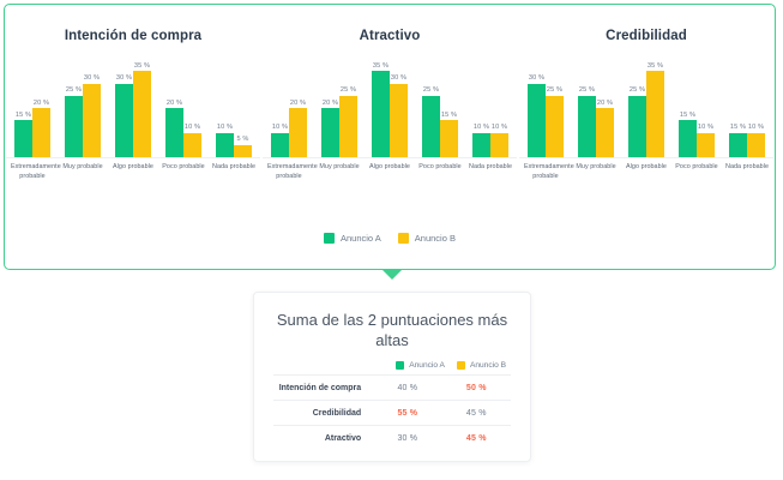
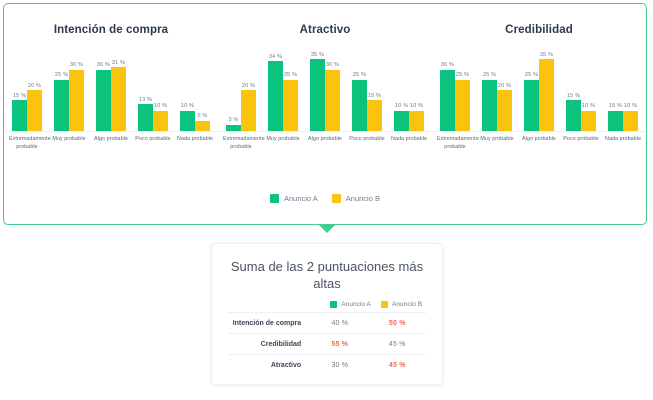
Intención de compra/Anuncio B/Algo probable: 35 -> 31
Intención de compra/Anuncio A/Poco probable: 20 -> 13
Atractivo/Anuncio A/Extremadamente probable: 10 -> 3
Atractivo/Anuncio A/Muy probable: 20 -> 34
